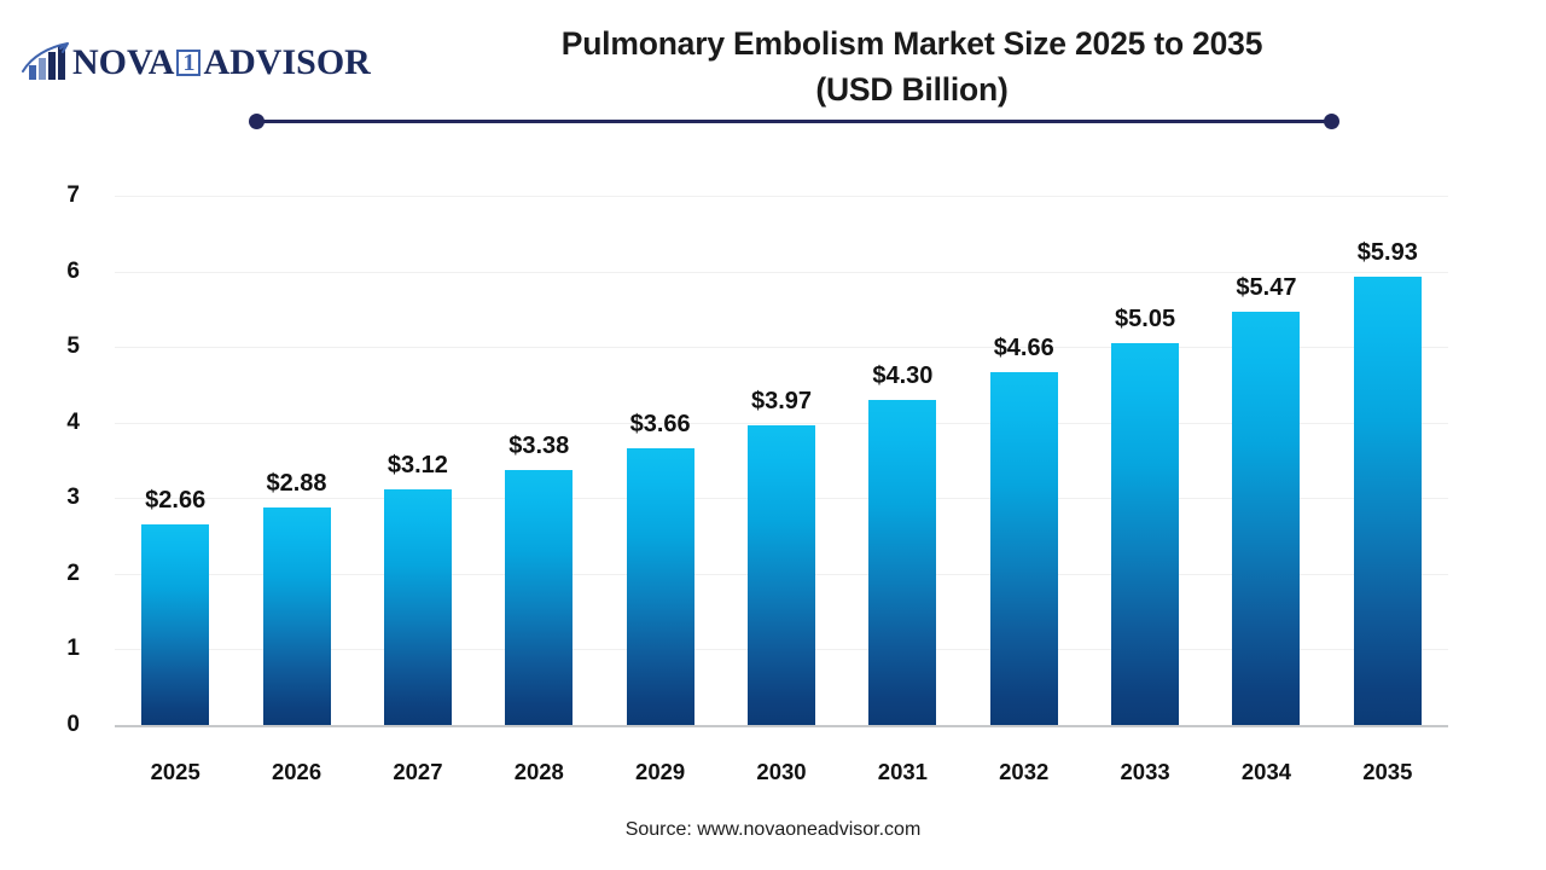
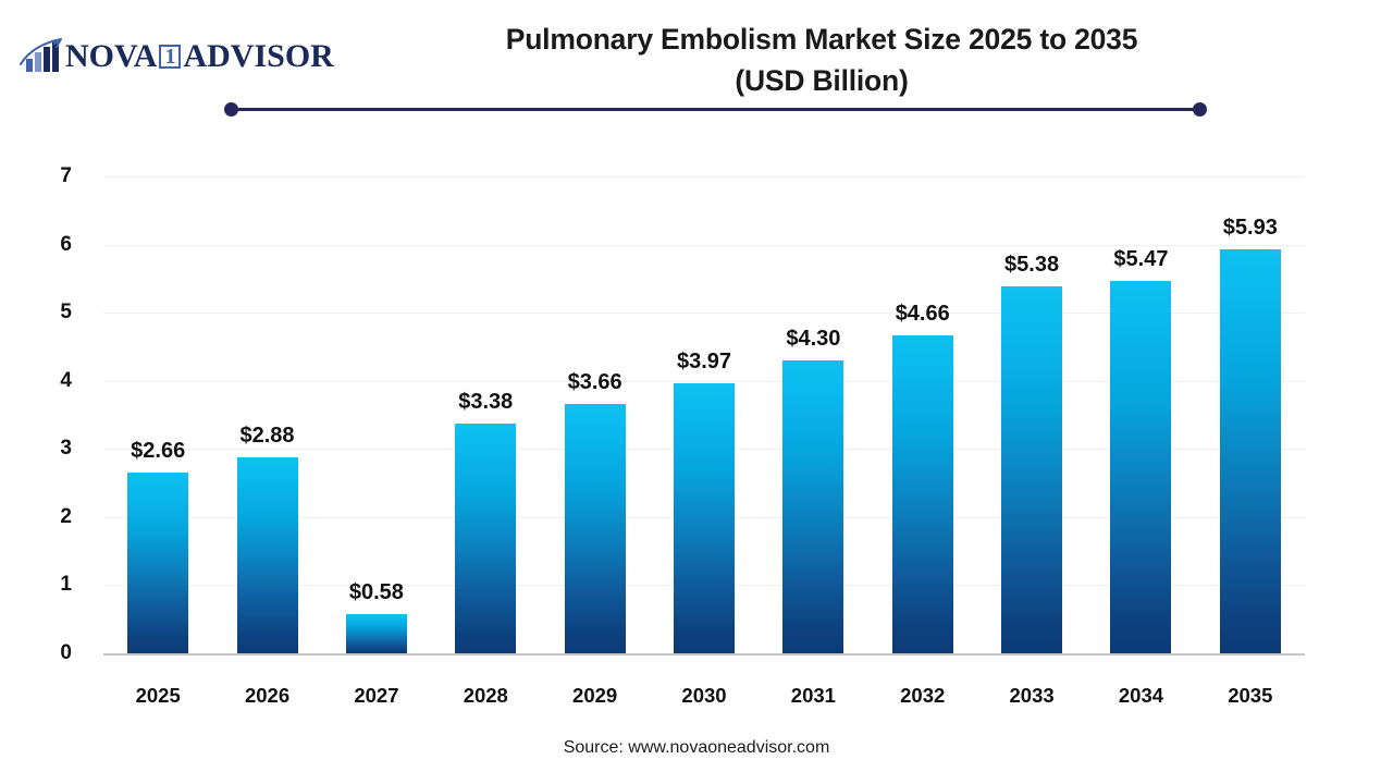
2027: $3.12 -> $0.58
2033: $5.05 -> $5.38
